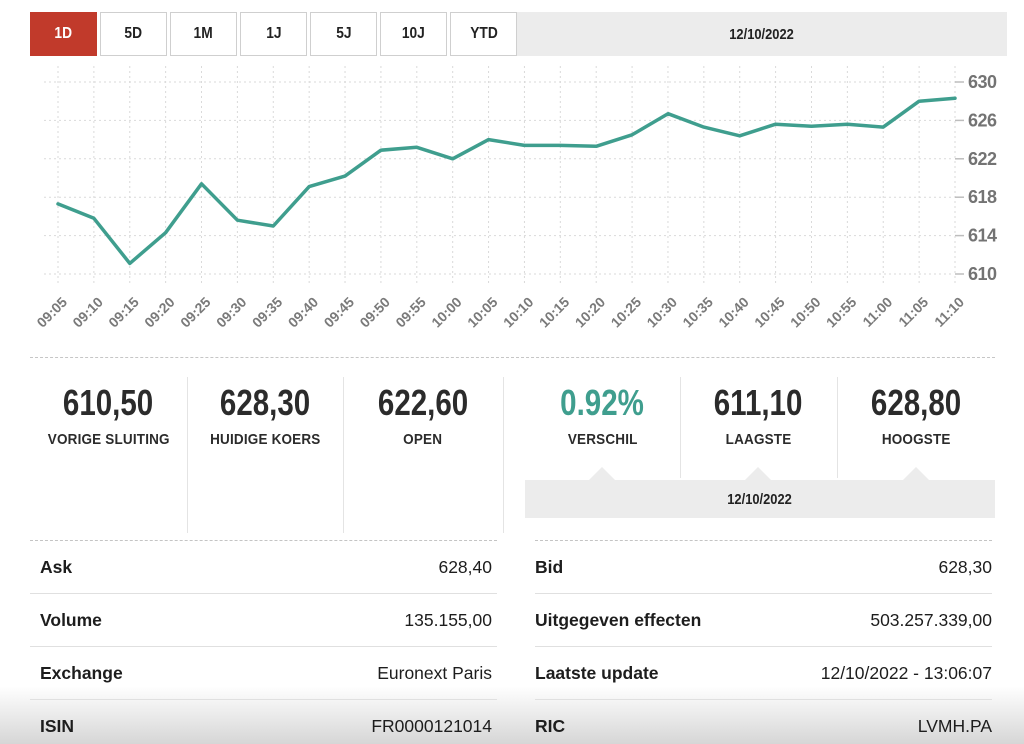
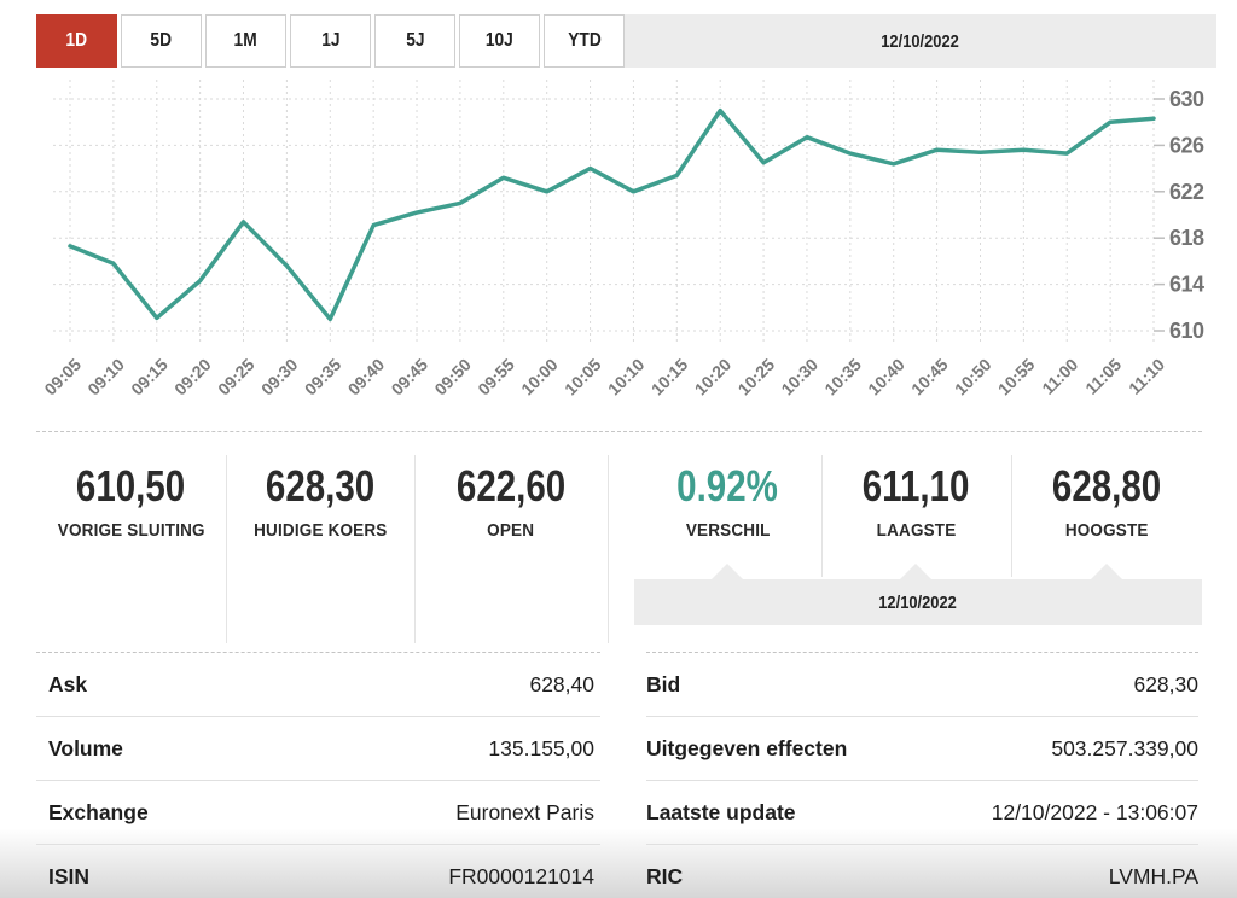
09:35: 615 -> 611
09:50: 623 -> 621
10:10: 623 -> 622
10:20: 623 -> 629
